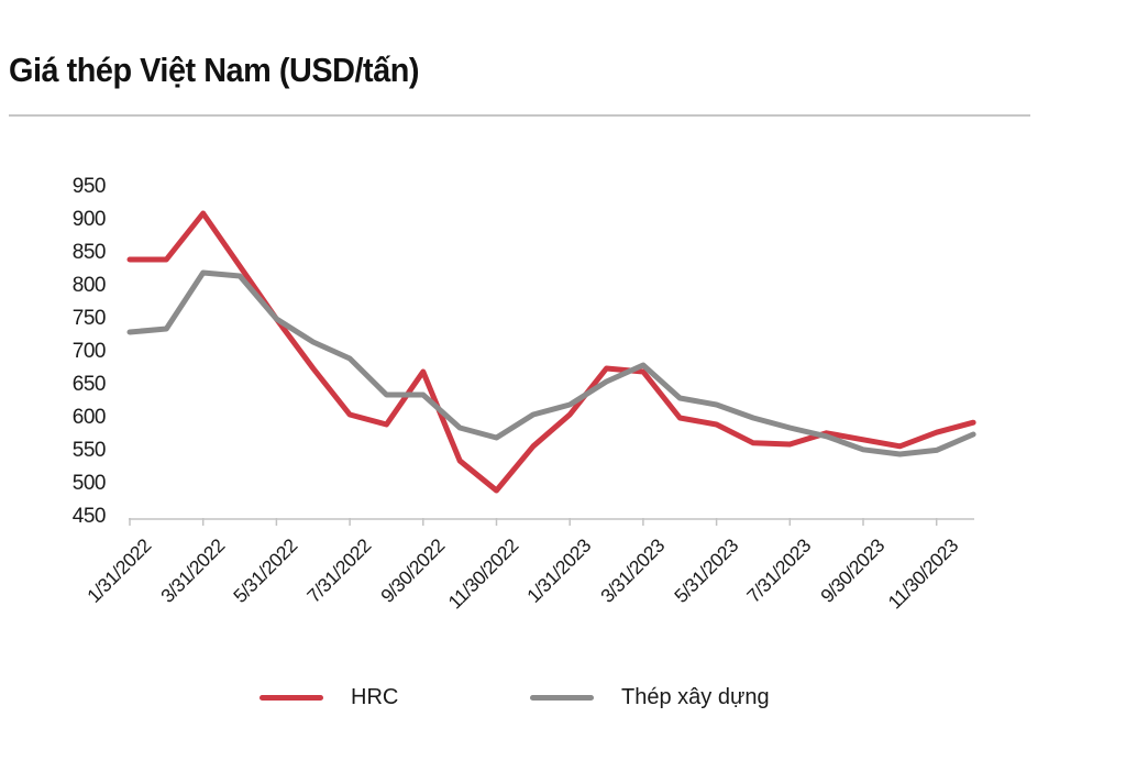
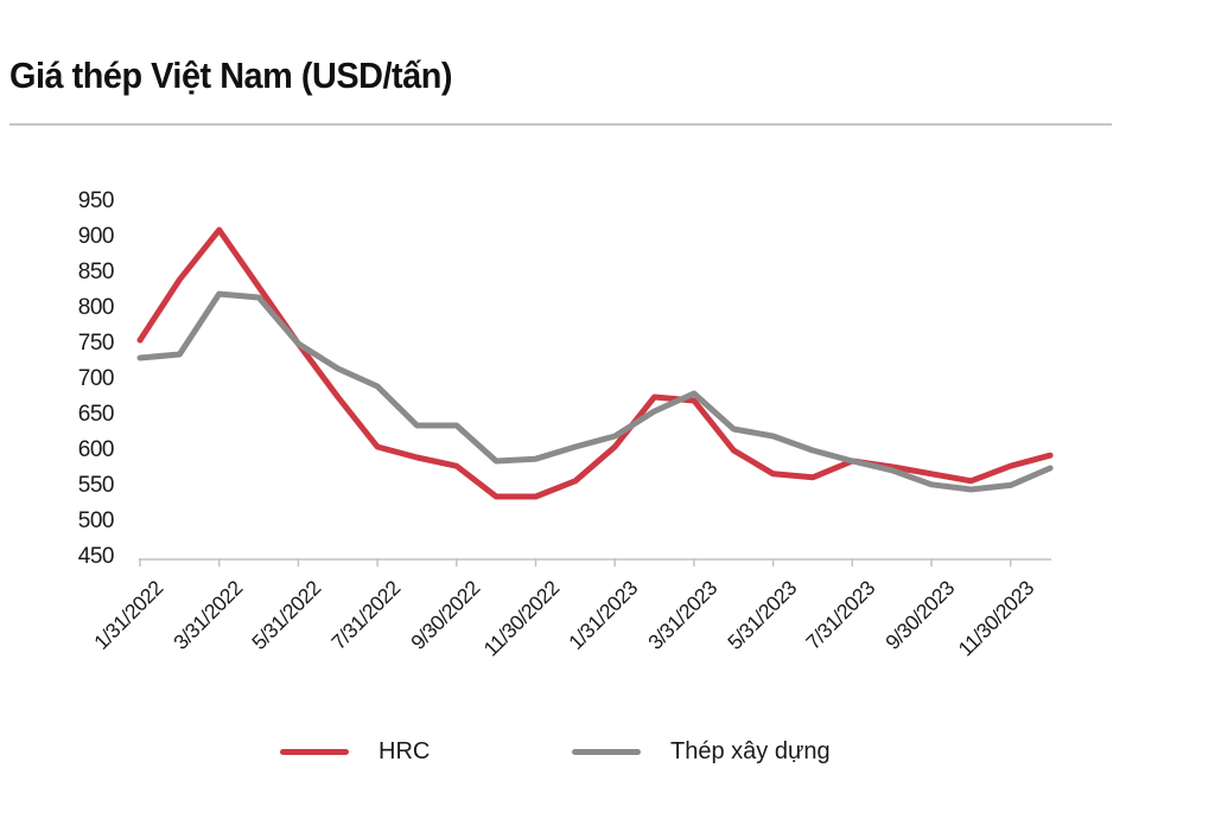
HRC/1/31/2022: 840 -> 760
HRC/9/30/2022: 670 -> 580
HRC/11/30/2022: 490 -> 540
Thép xây dựng/11/30/2022: 570 -> 590
HRC/5/31/2023: 590 -> 570
HRC/7/31/2023: 560 -> 580
